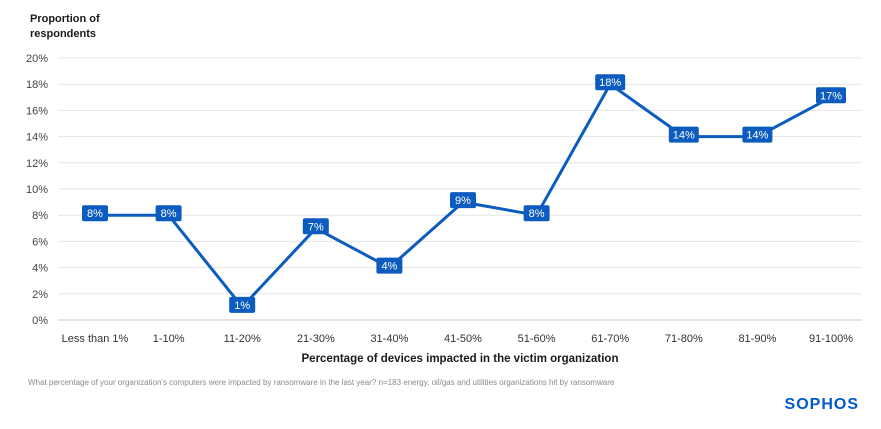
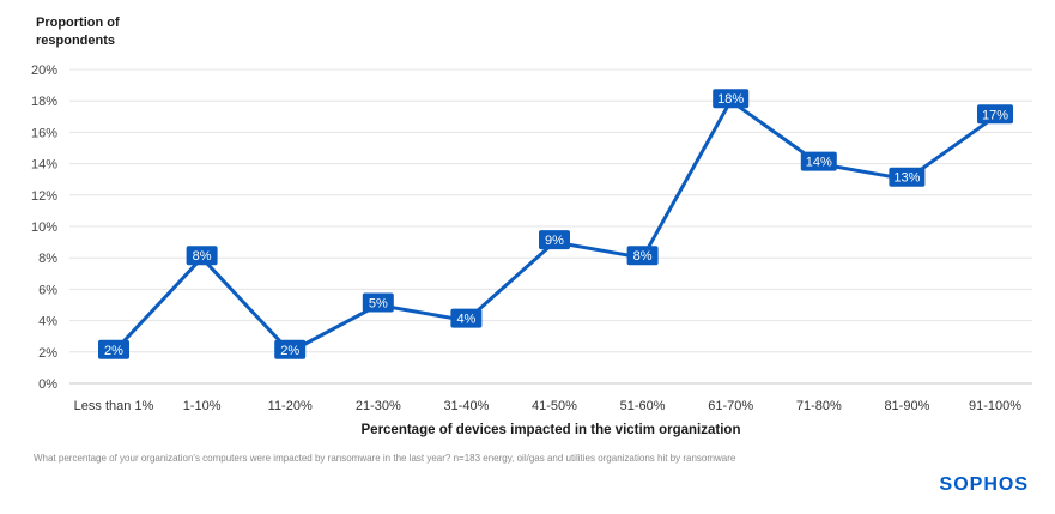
Less than 1%: 8% -> 2%
11-20%: 1% -> 2%
21-30%: 7% -> 5%
81-90%: 14% -> 13%
